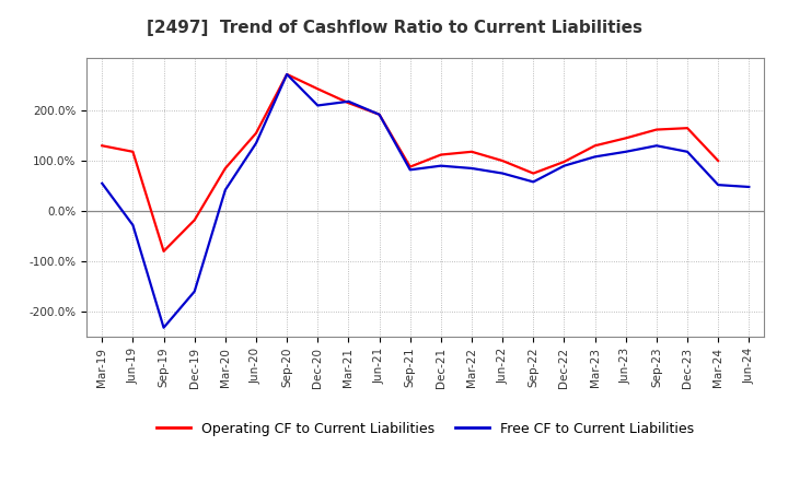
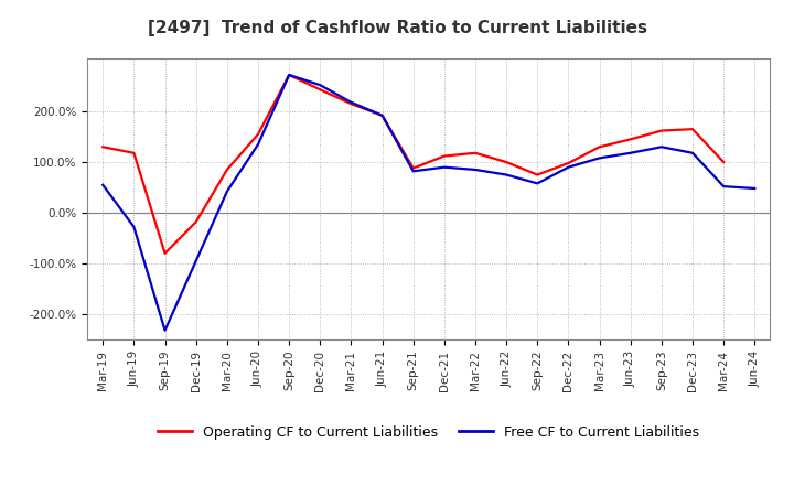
Free CF to Current Liabilities/Dec-19: -160% -> -95%
Free CF to Current Liabilities/Dec-20: 210% -> 252%
